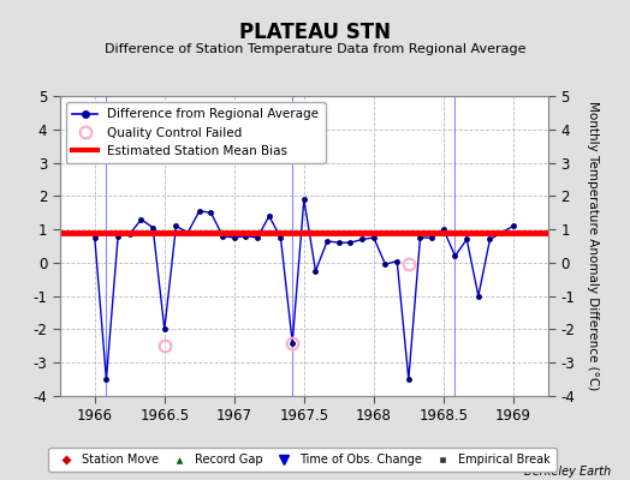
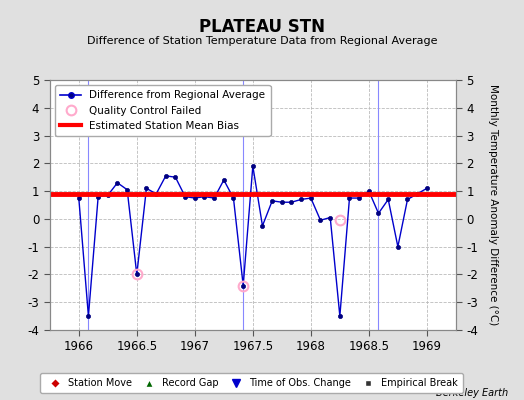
Quality Control Failed/1966.5: -2.50 -> -2.00
